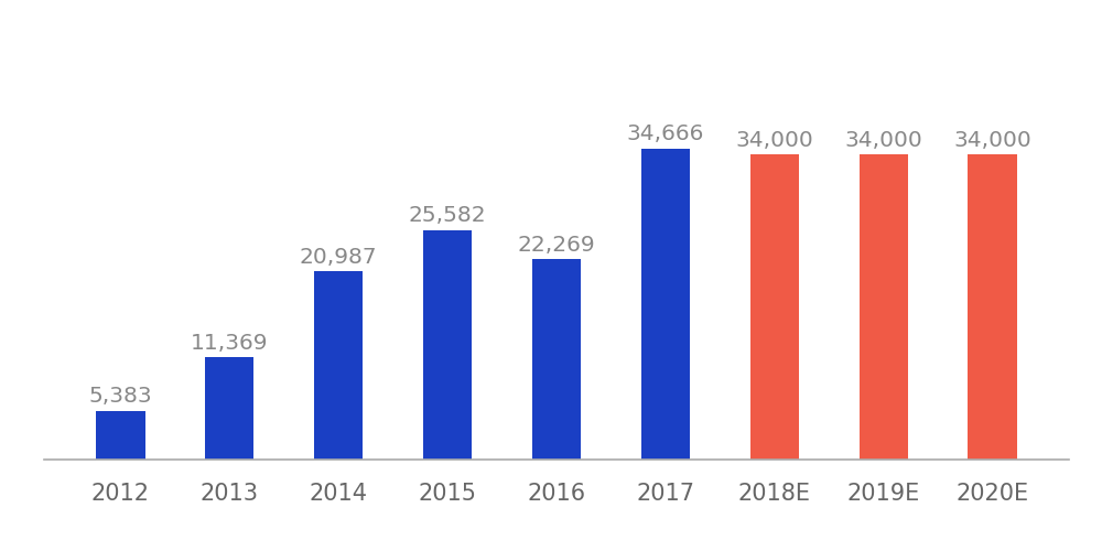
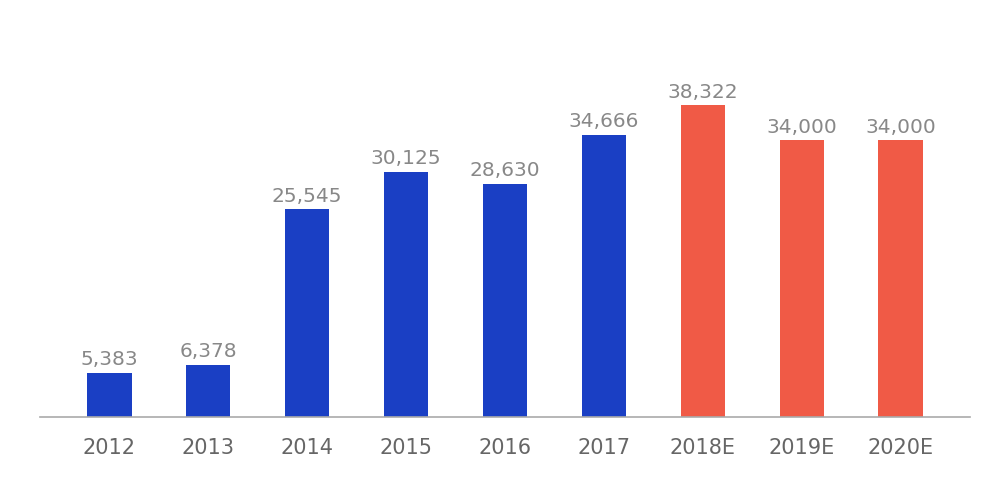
2013: 11,369 -> 6,378
2014: 20,987 -> 25,545
2015: 25,582 -> 30,125
2016: 22,269 -> 28,630
2018E: 34,000 -> 38,322
